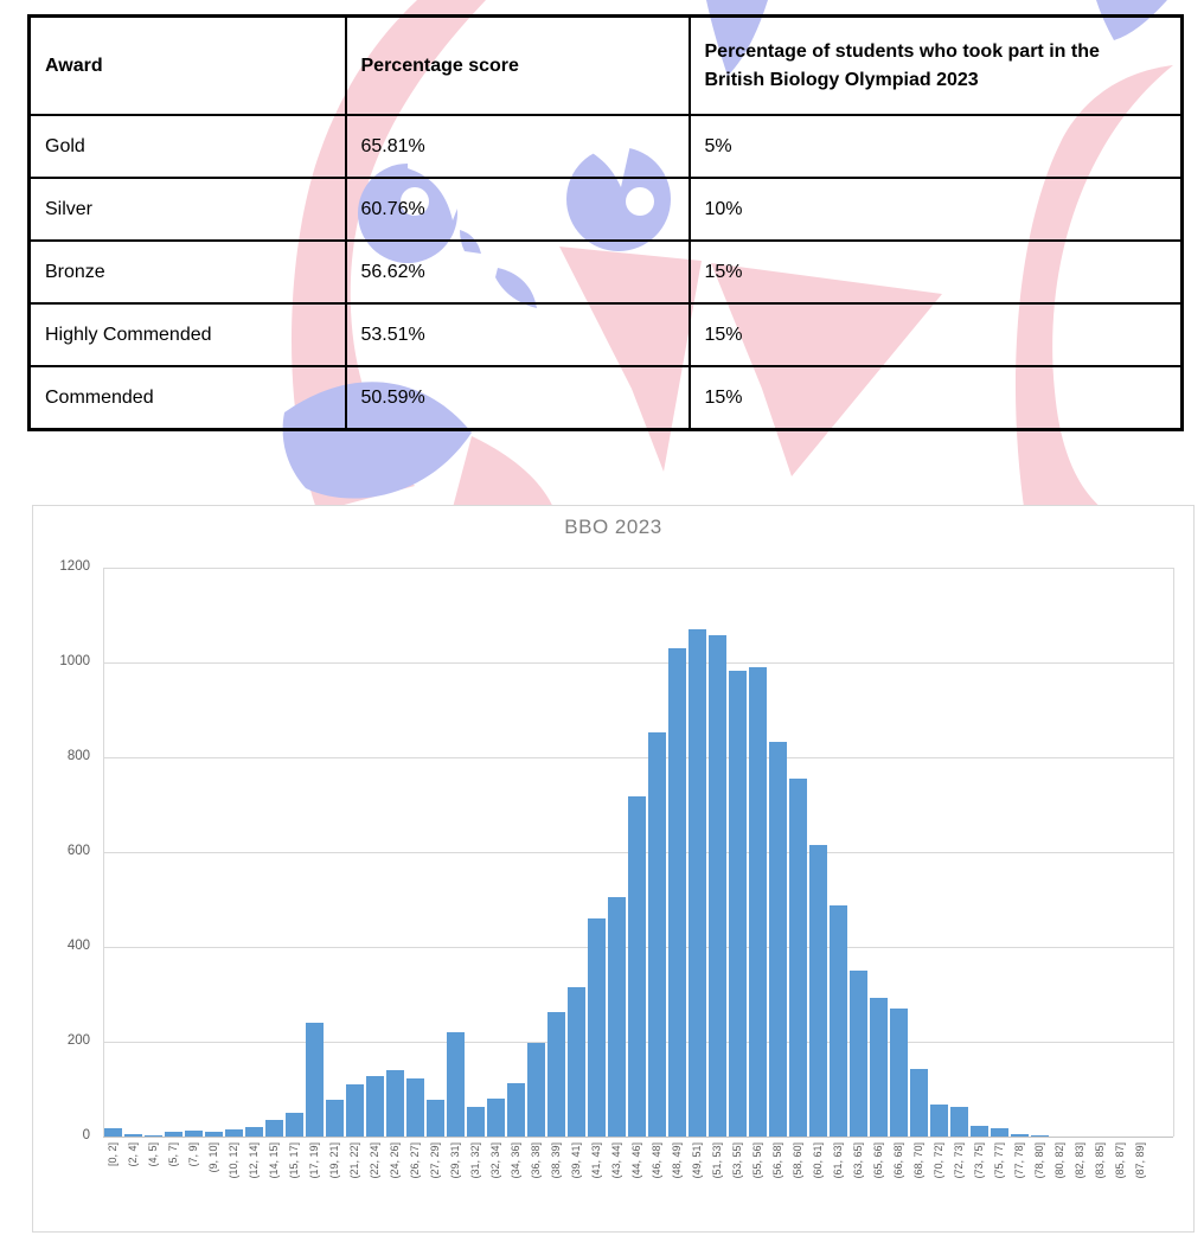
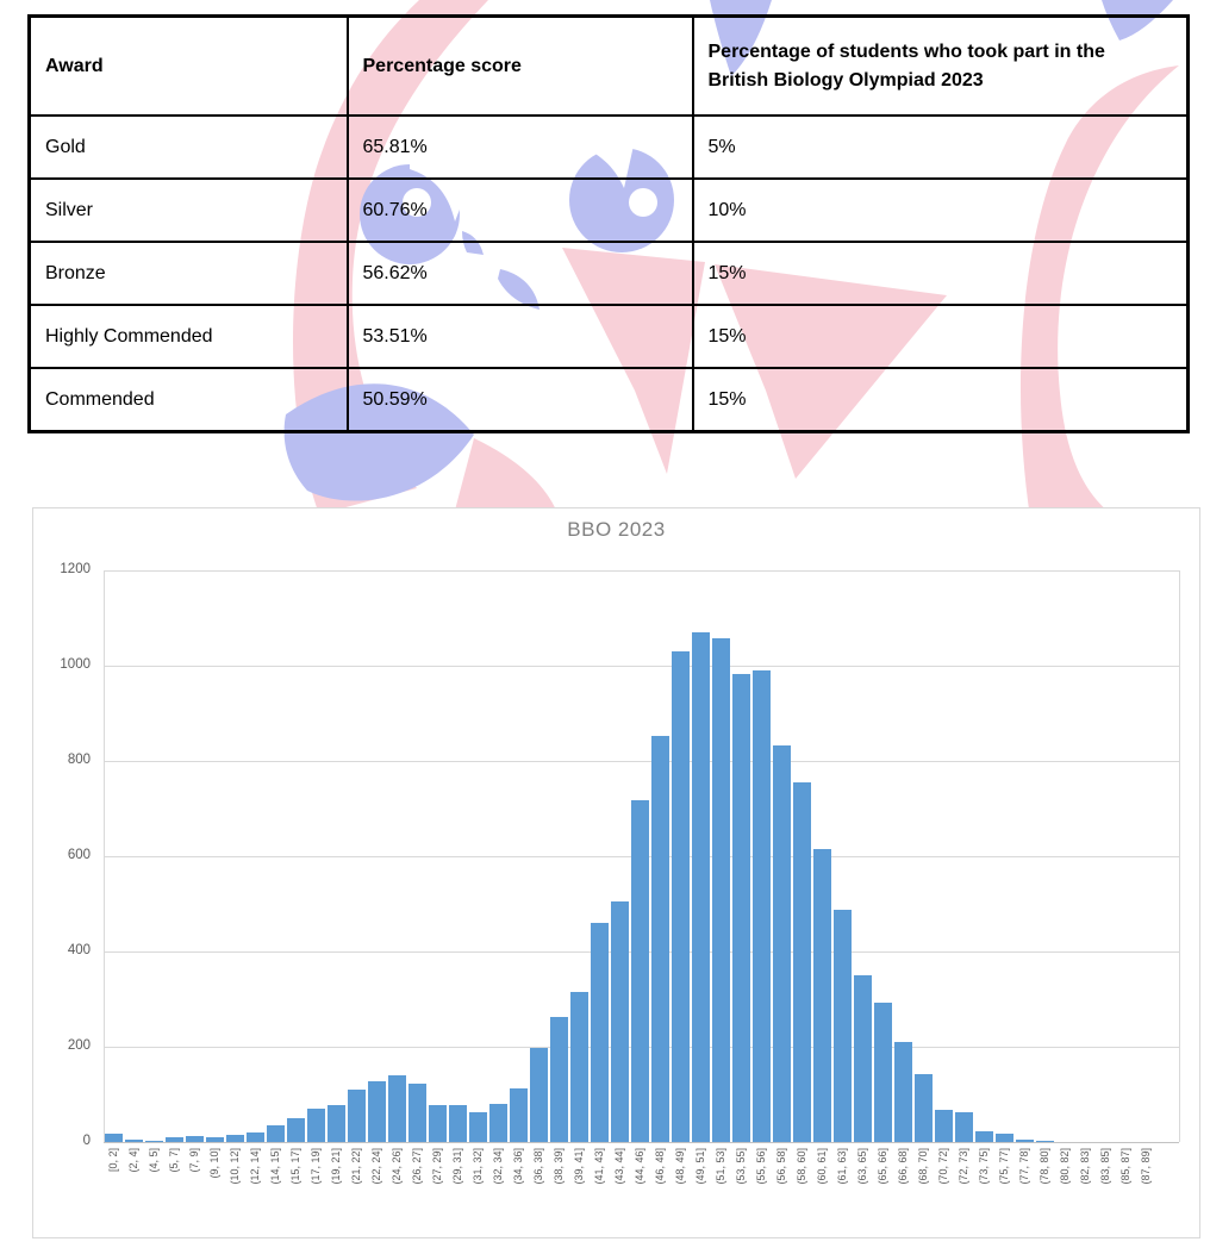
(17, 19]: 240 -> 70
(29, 31]: 220 -> 80
(66, 68]: 270 -> 210
